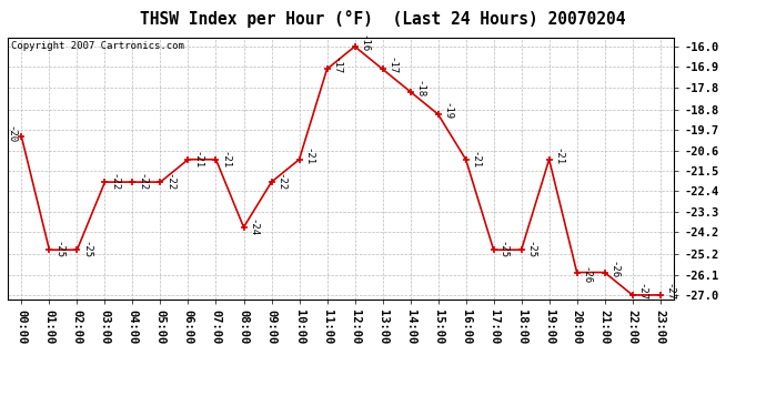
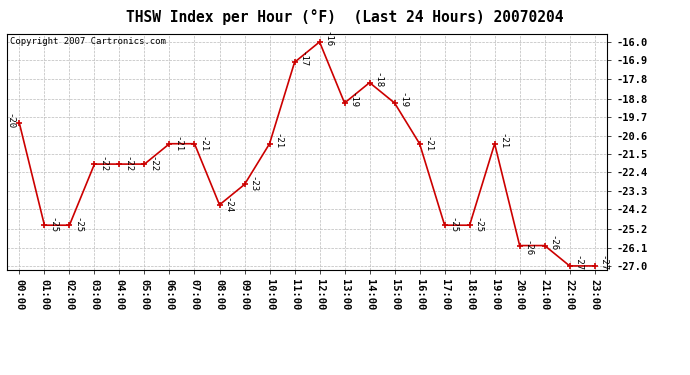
09:00: -22 -> -23
13:00: -17 -> -19
